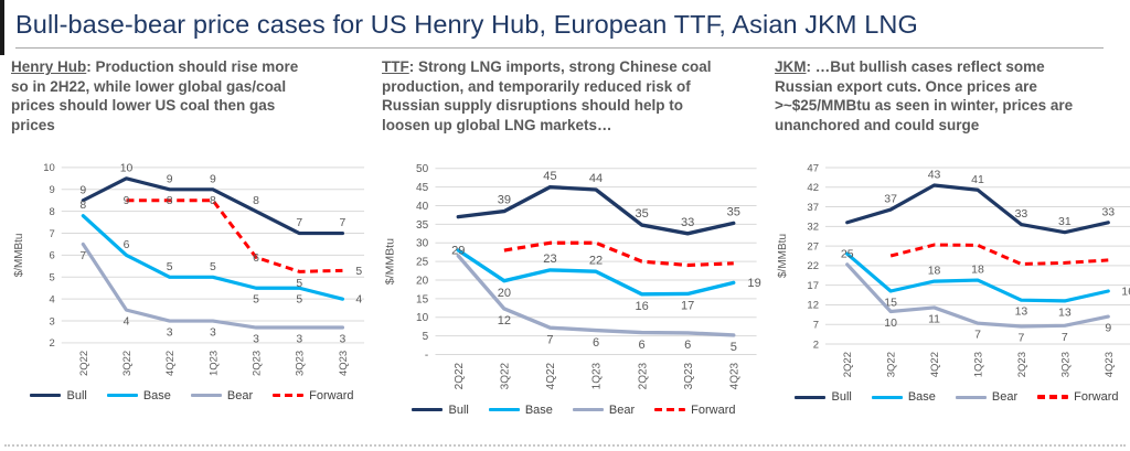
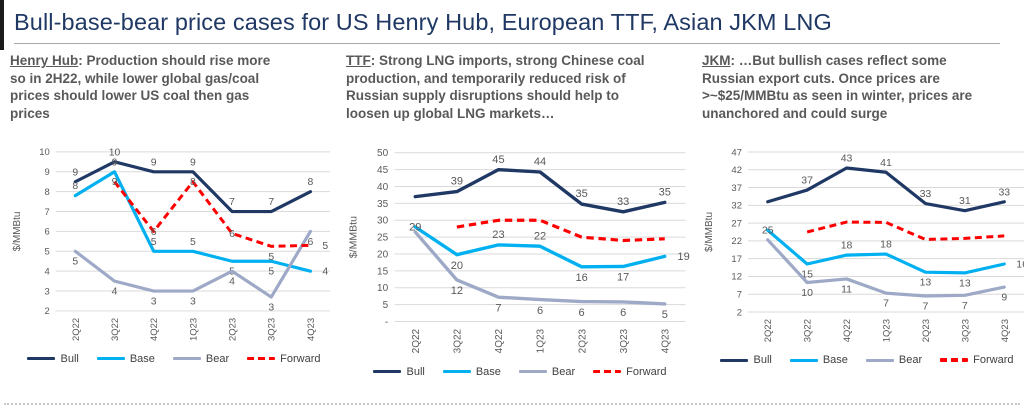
Henry Hub/Bear/2Q22: 7 -> 5
Henry Hub/Base/3Q22: 6 -> 9
Henry Hub/Forward/4Q22: 8 -> 6
Henry Hub/Bull/2Q23: 8 -> 7
Henry Hub/Bear/2Q23: 3 -> 4
Henry Hub/Bull/4Q23: 7 -> 8
Henry Hub/Bear/4Q23: 3 -> 6
